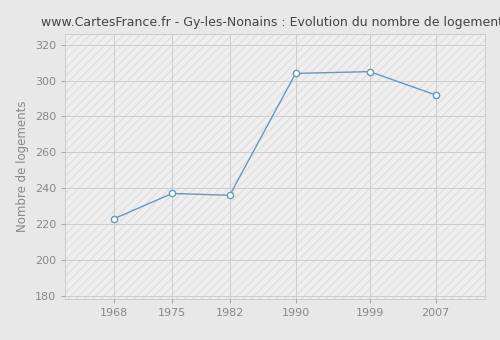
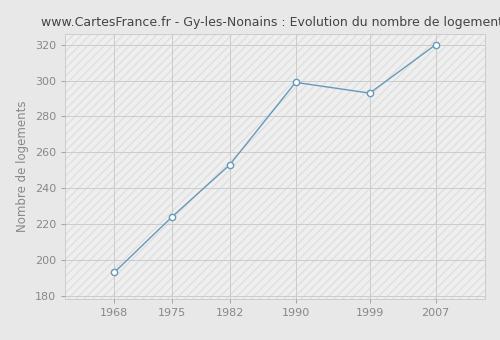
1968: 223 -> 193
1975: 237 -> 224
1982: 236 -> 253
1990: 304 -> 299
1999: 305 -> 293
2007: 292 -> 320
